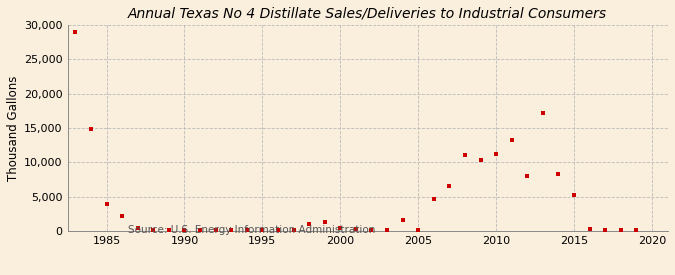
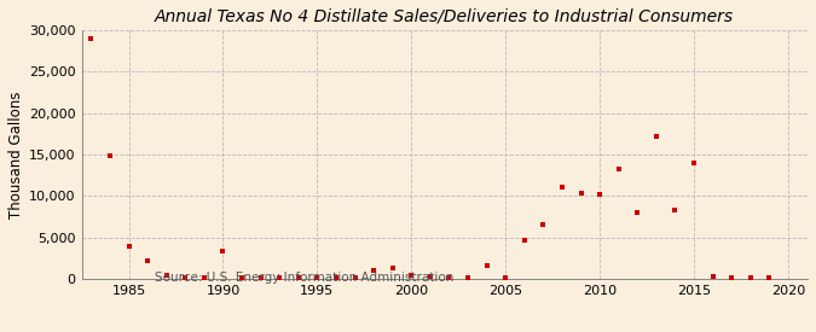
1990: 200 -> 3,400
2010: 11,200 -> 10,200
2015: 5,200 -> 14,000
